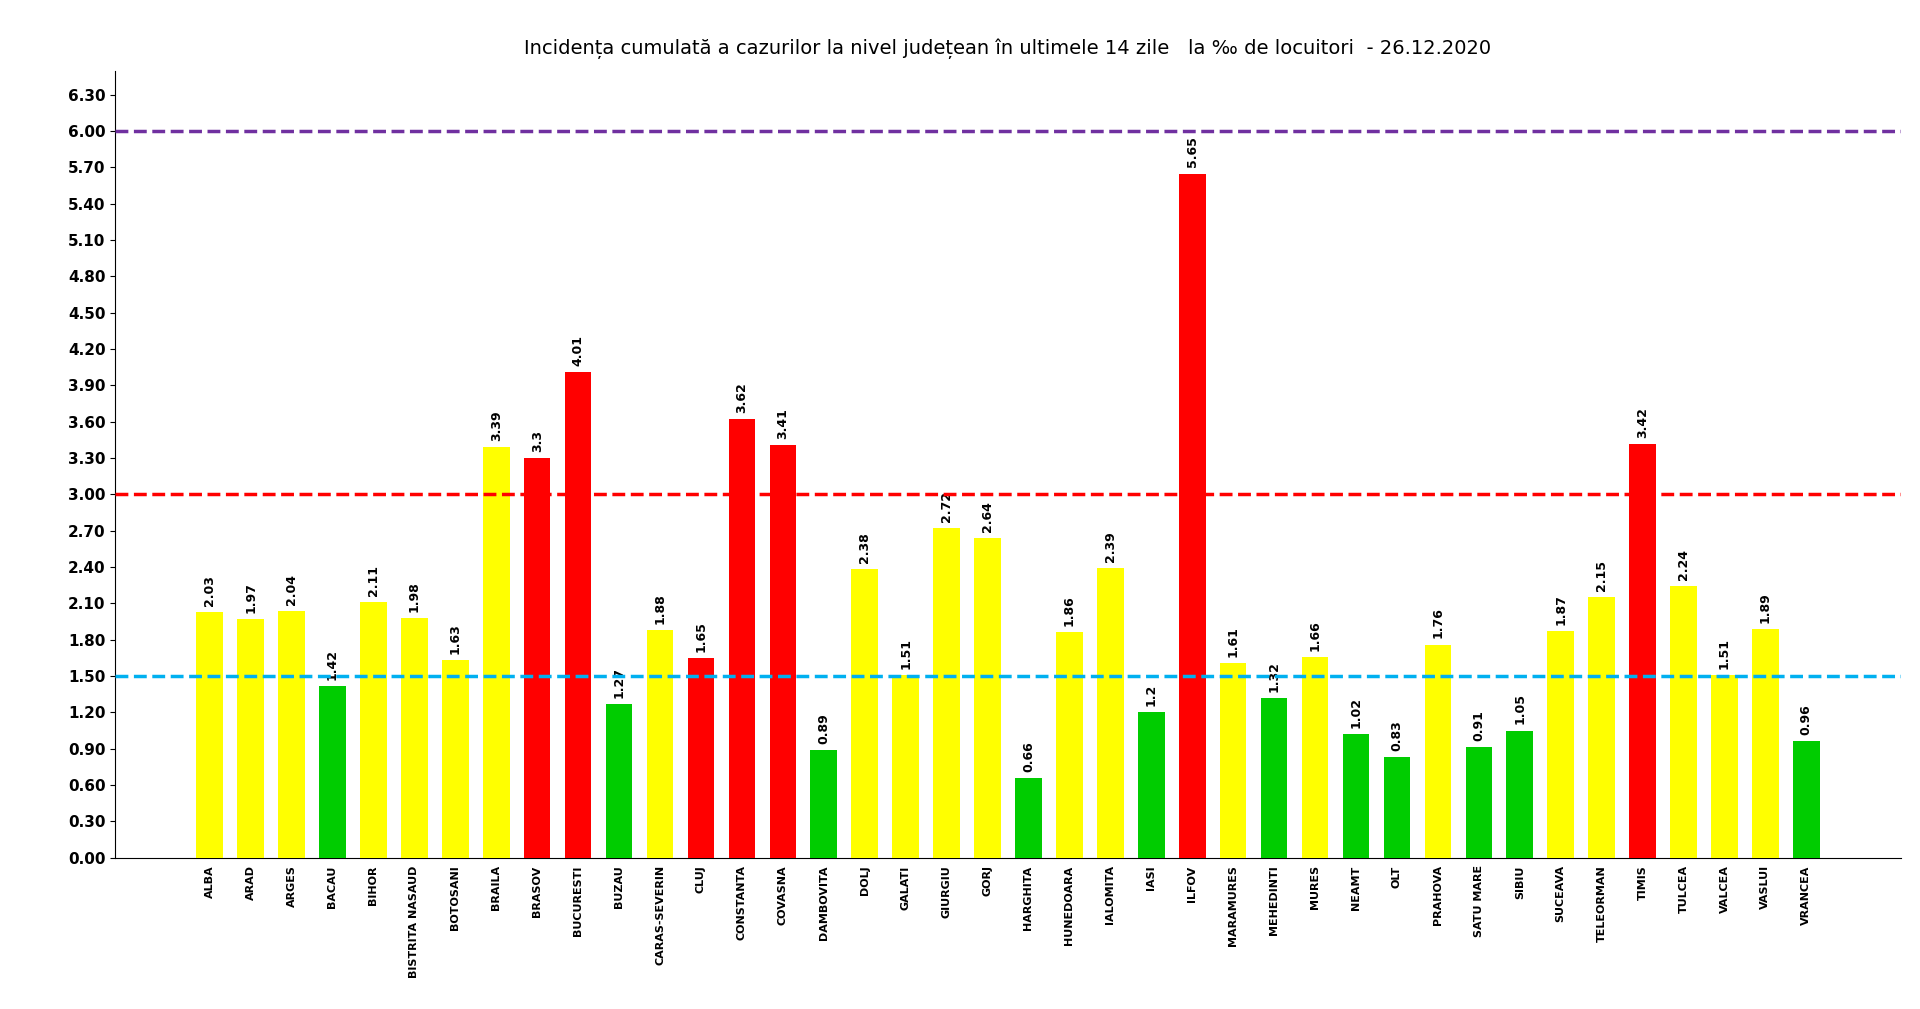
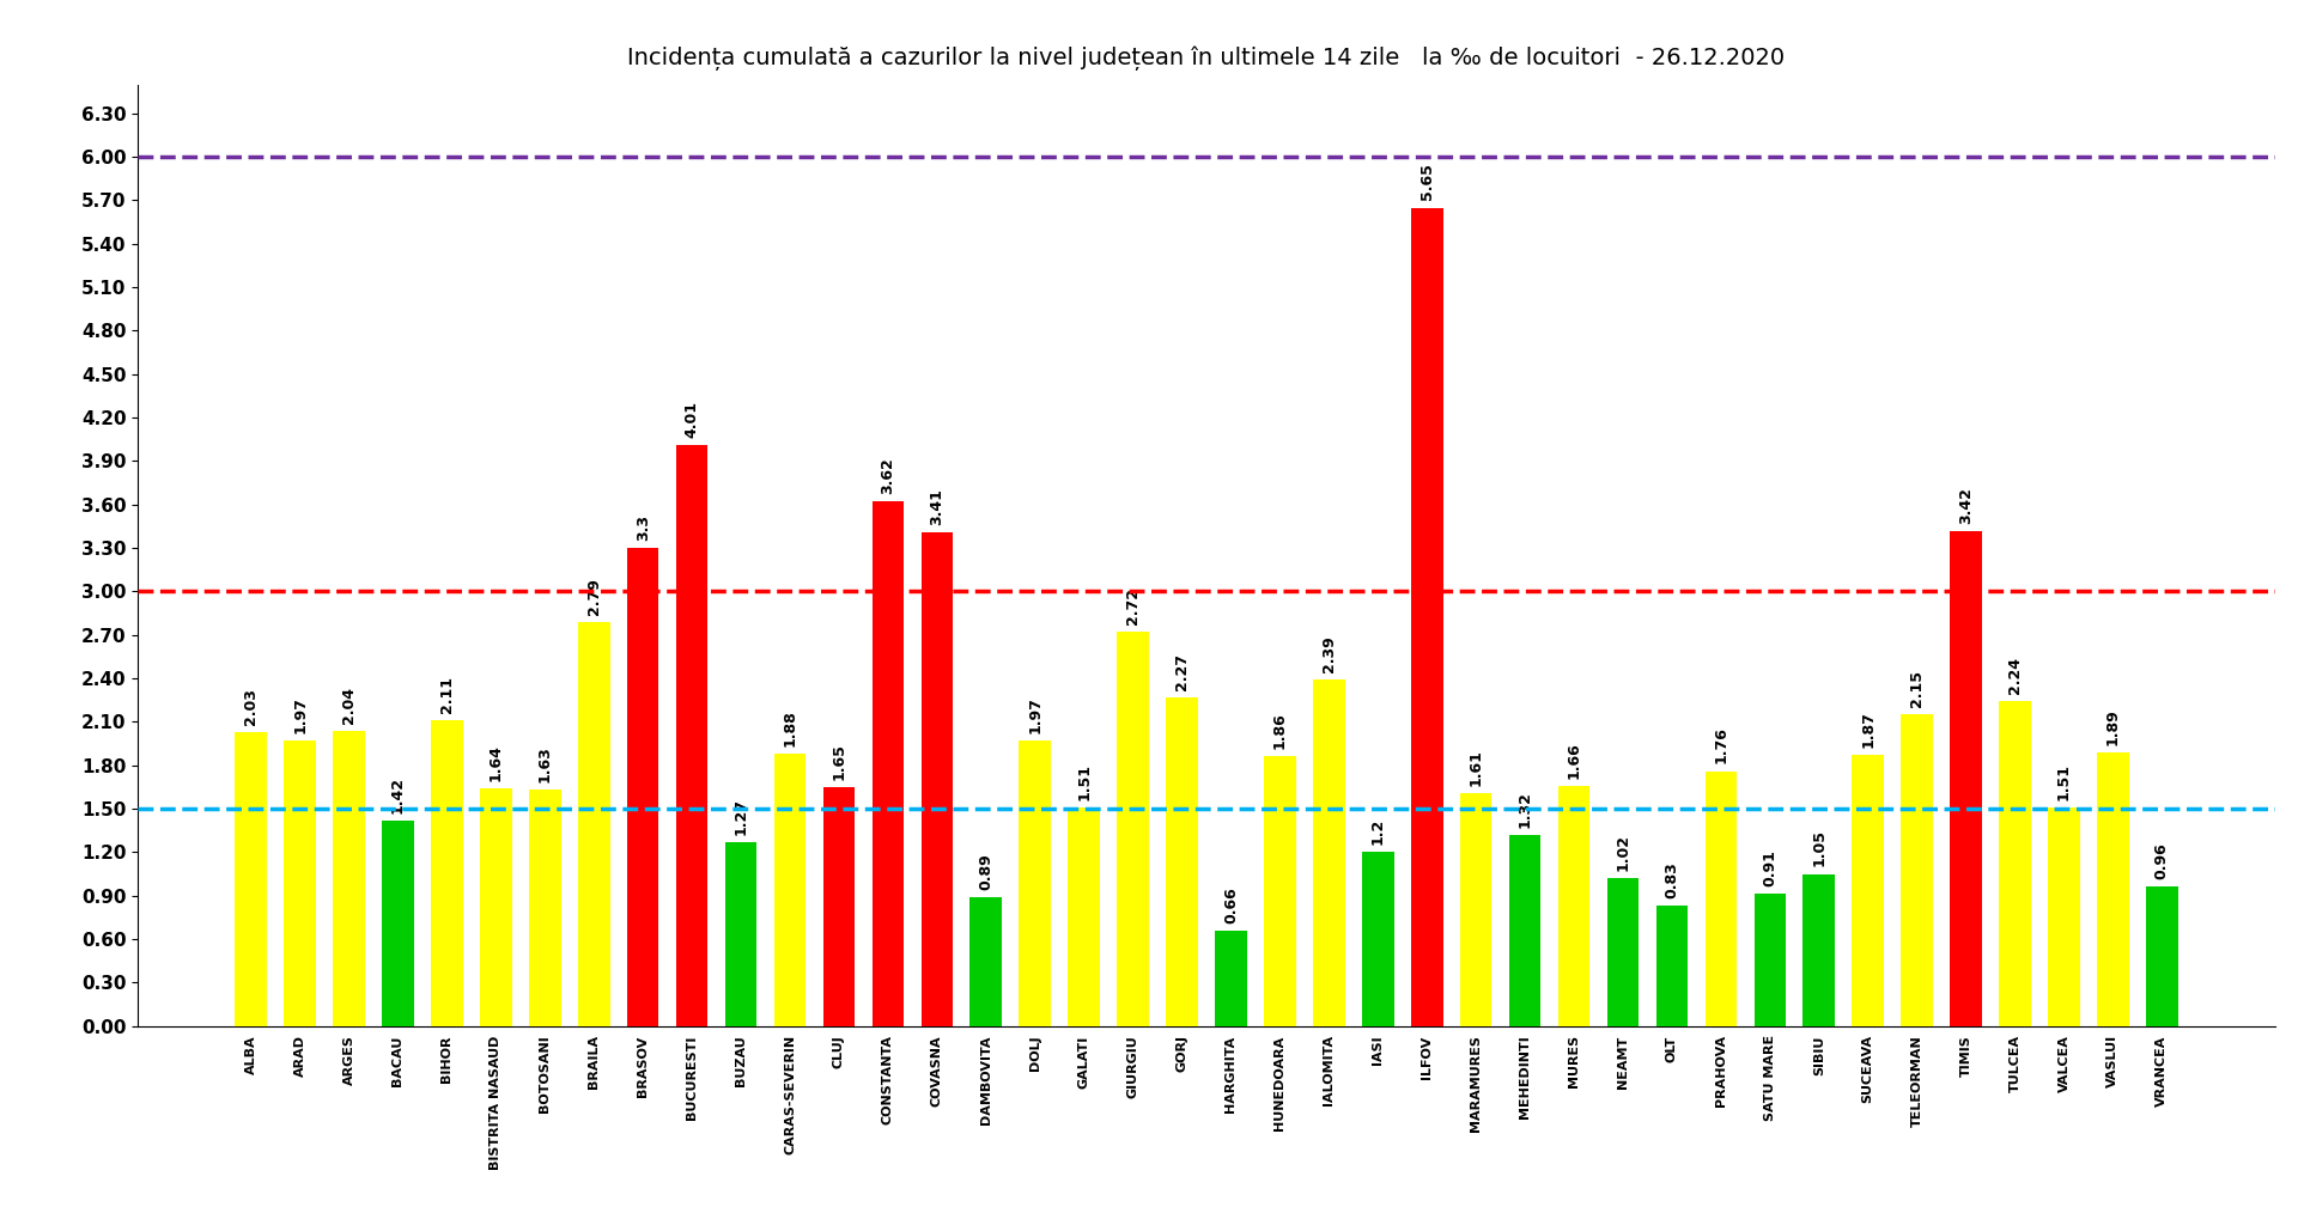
BISTRITA NASAUD: 1.98 -> 1.64
BRAILA: 3.39 -> 2.79
DOLJ: 2.38 -> 1.97
GORJ: 2.64 -> 2.27
